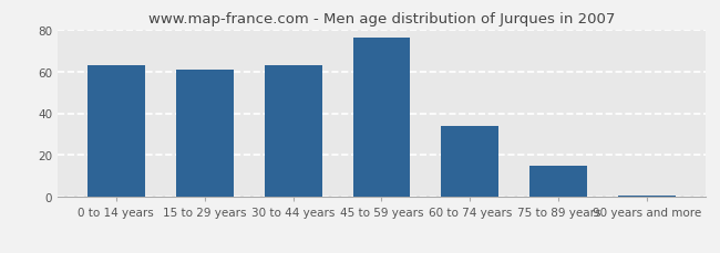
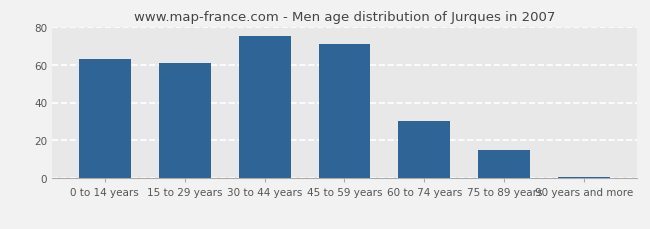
30 to 44 years: 63 -> 75
45 to 59 years: 76 -> 71
60 to 74 years: 34 -> 30
